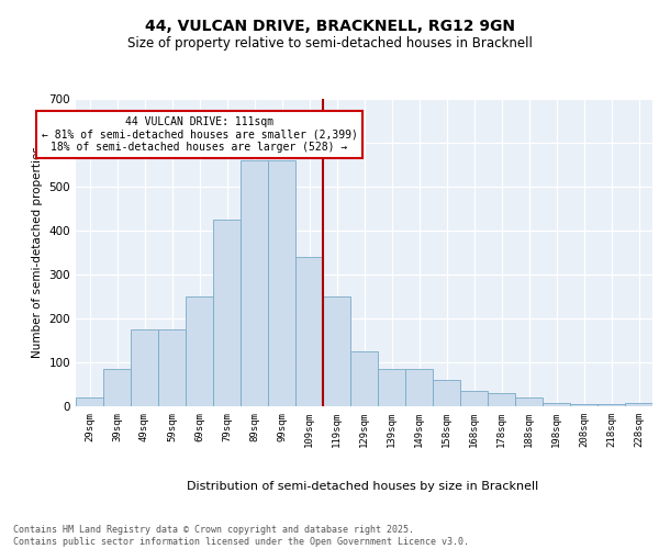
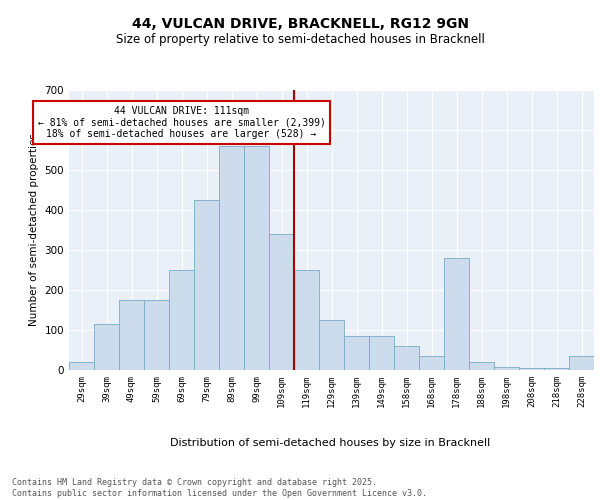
39sqm: 85 -> 115
178sqm: 30 -> 280
228sqm: 8 -> 35
